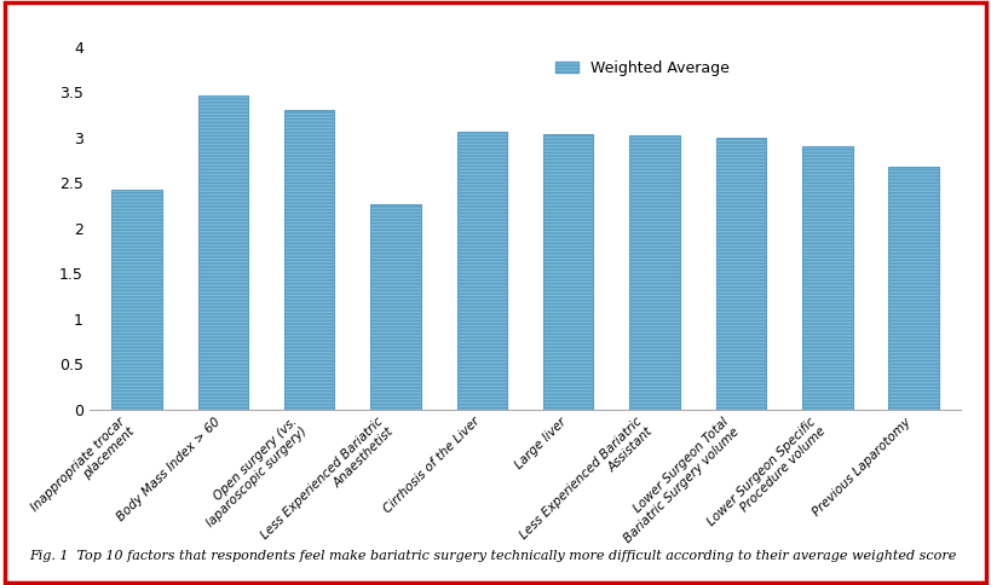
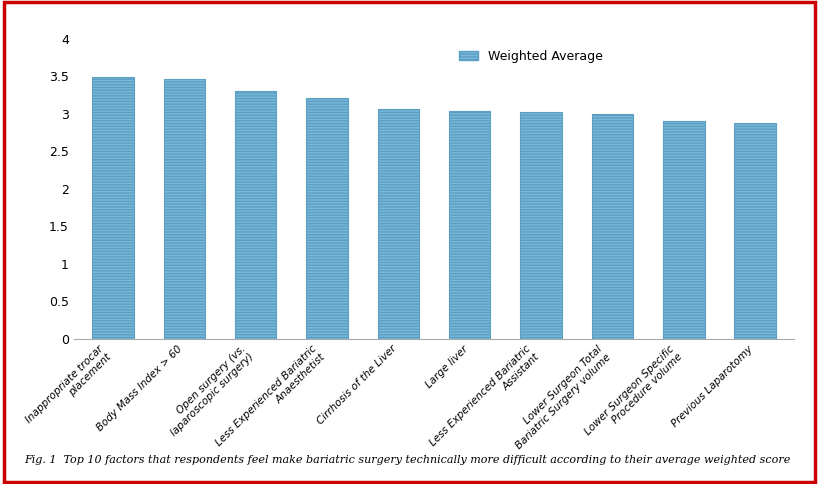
Inappropriate trocar placement: 2.42 -> 3.49
Less Experienced Bariatric Anaesthetist: 2.26 -> 3.21
Previous Laparotomy: 2.68 -> 2.88
